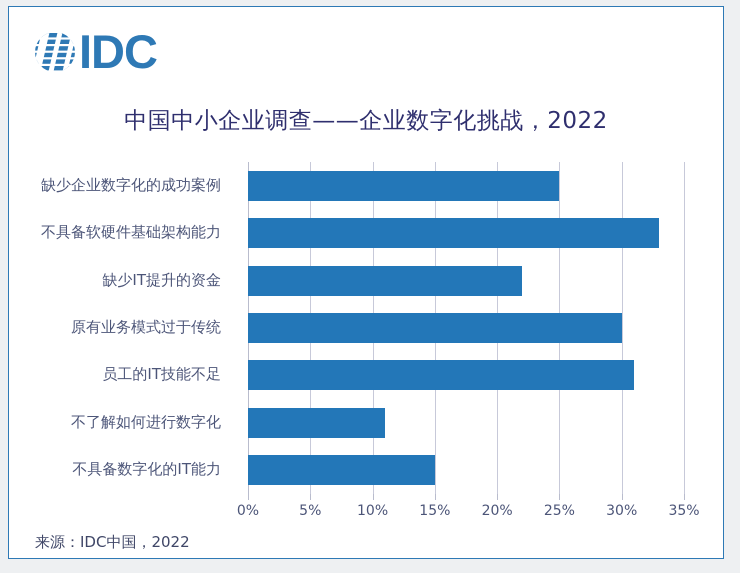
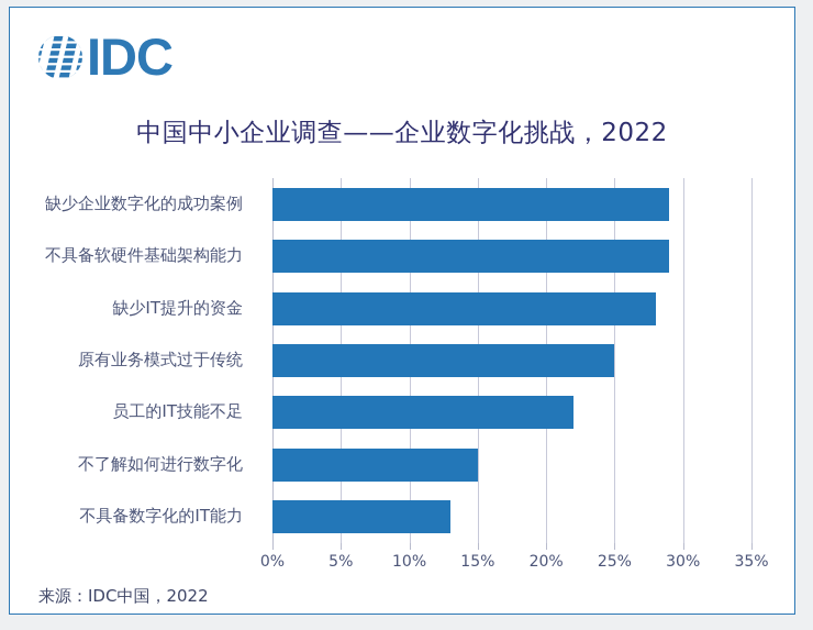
缺少企业数字化的成功案例: 25% -> 29%
不具备软硬件基础架构能力: 33% -> 29%
缺少IT提升的资金: 22% -> 28%
原有业务模式过于传统: 30% -> 25%
员工的IT技能不足: 31% -> 22%
不了解如何进行数字化: 11% -> 15%
不具备数字化的IT能力: 15% -> 13%
